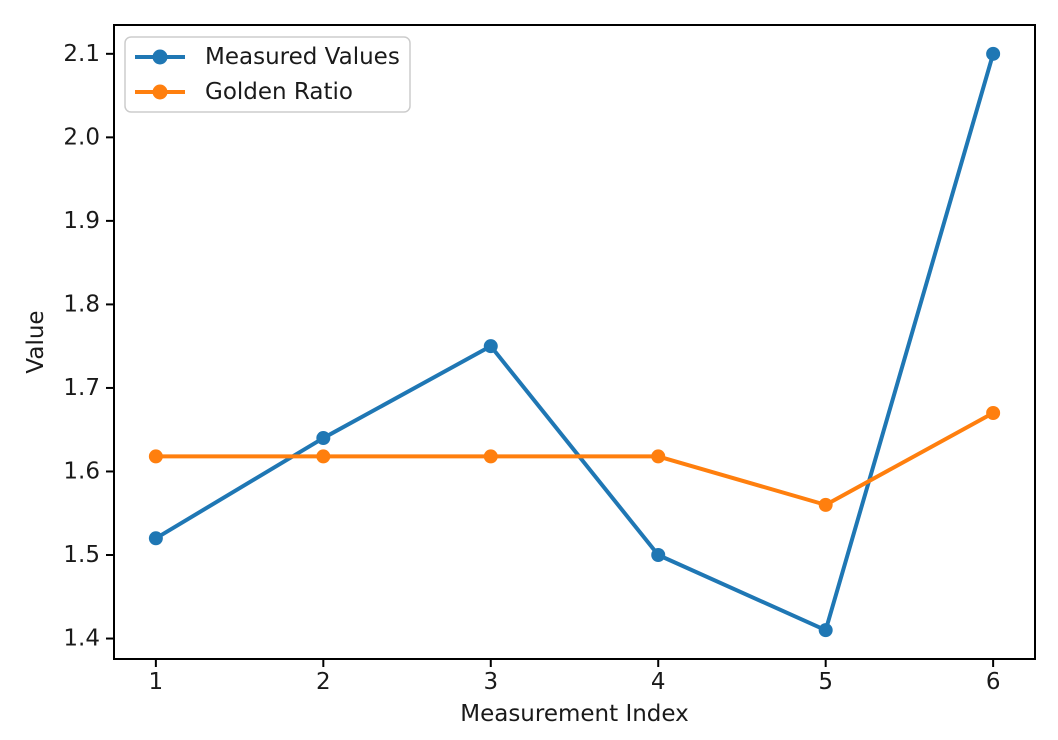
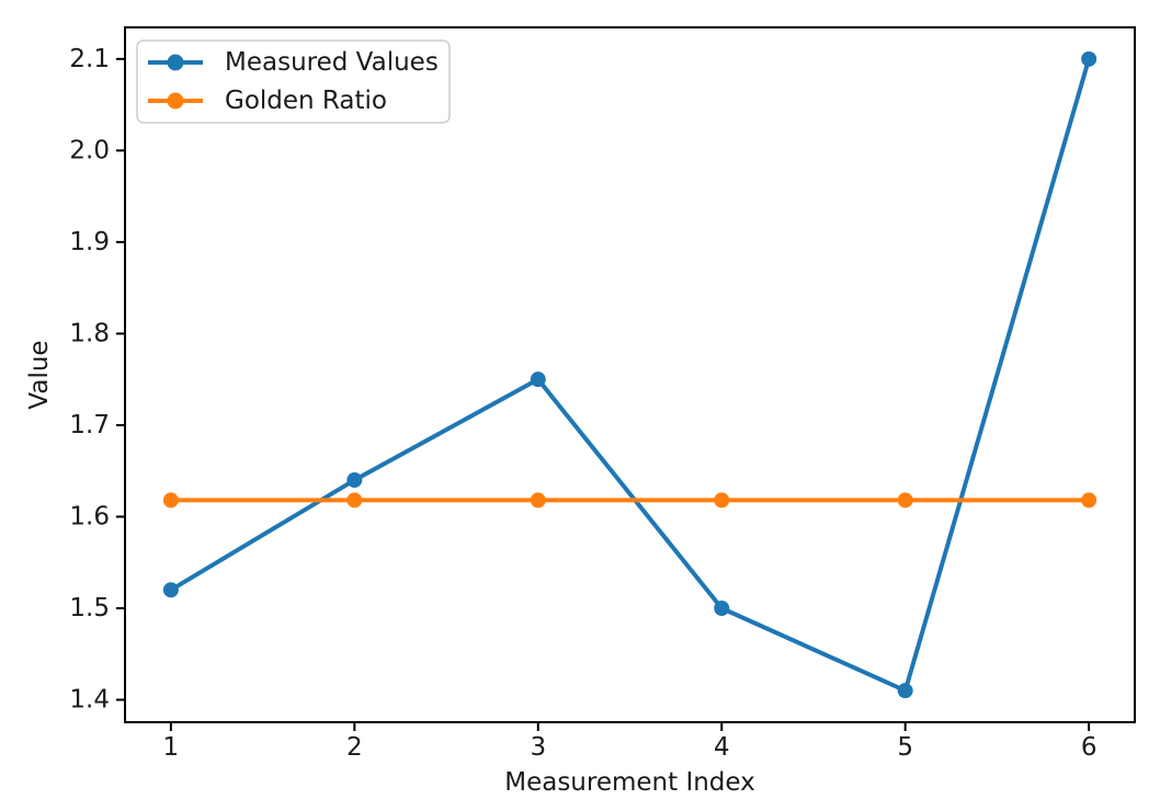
Golden Ratio/5: 1.56 -> 1.62
Golden Ratio/6: 1.67 -> 1.62
